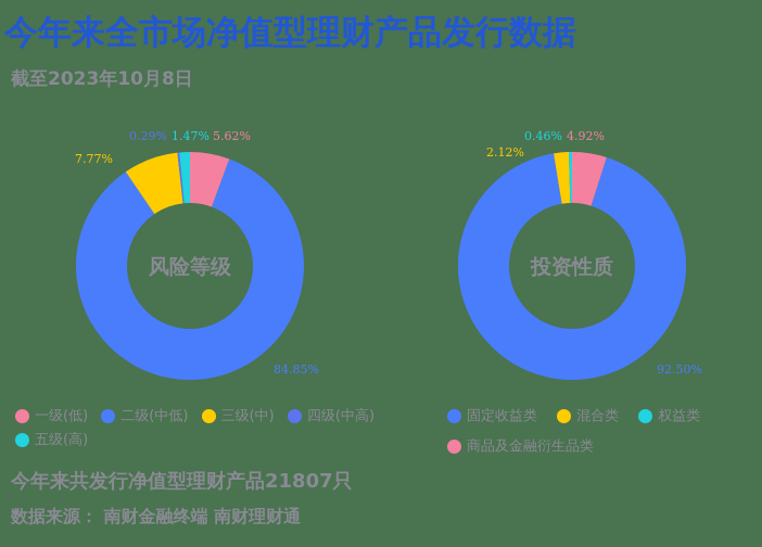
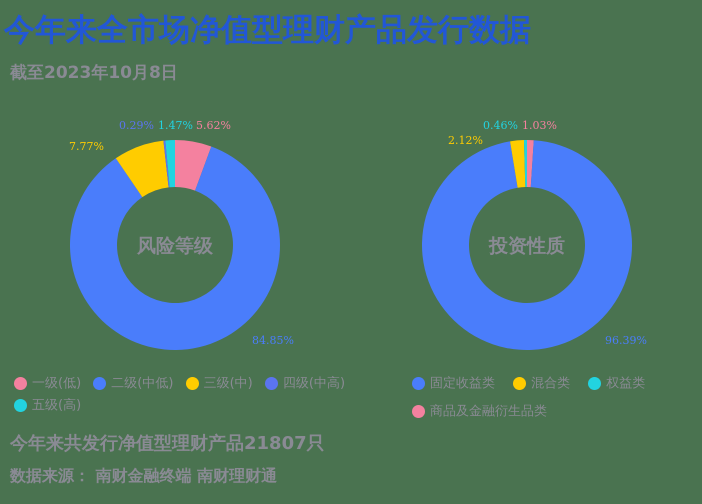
投资性质/商品及金融衍生品类: 4.92% -> 1.03%
投资性质/固定收益类: 92.50% -> 96.39%
